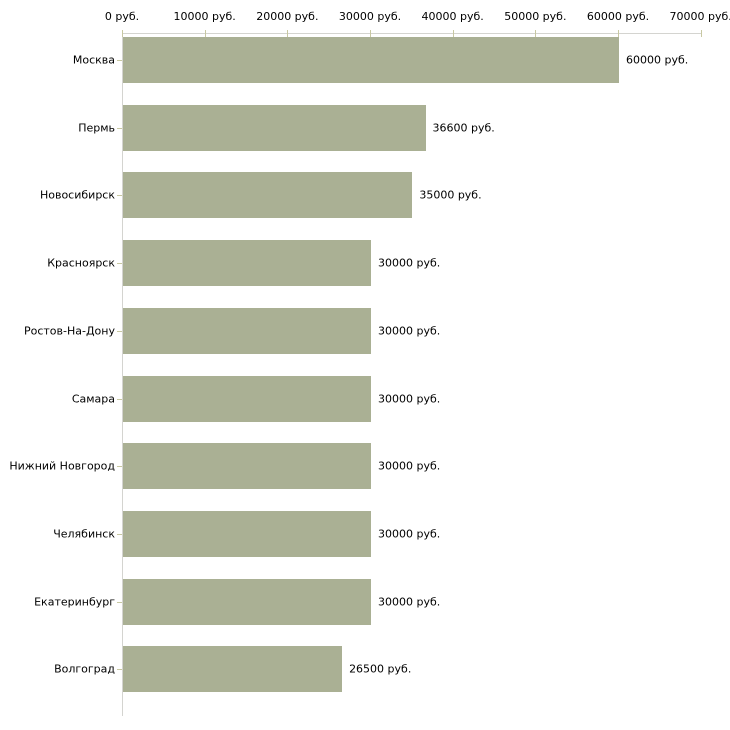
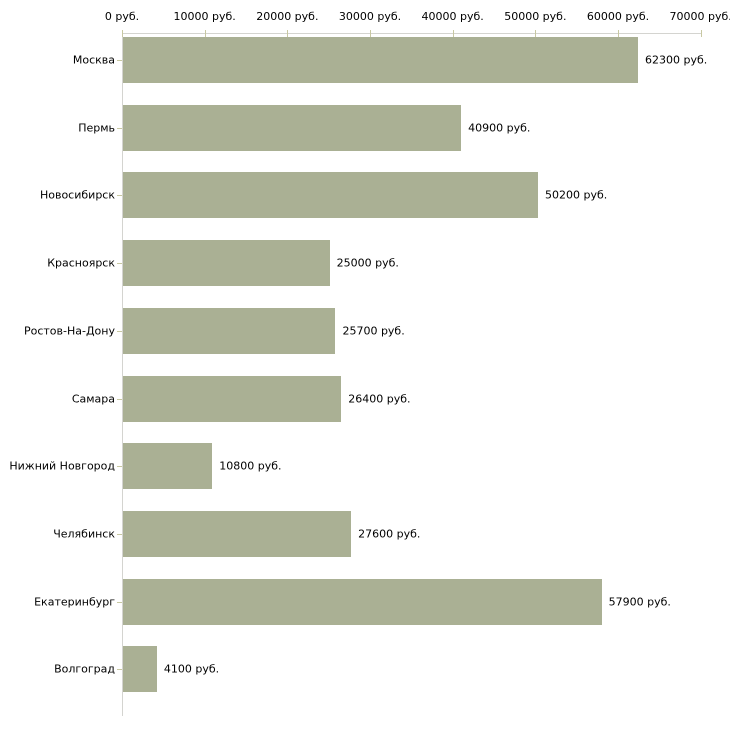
Москва: 60000 -> 62300
Пермь: 36600 -> 40900
Новосибирск: 35000 -> 50200
Красноярск: 30000 -> 25000
Ростов-На-Дону: 30000 -> 25700
Самара: 30000 -> 26400
Нижний Новгород: 30000 -> 10800
Челябинск: 30000 -> 27600
Екатеринбург: 30000 -> 57900
Волгоград: 26500 -> 4100
